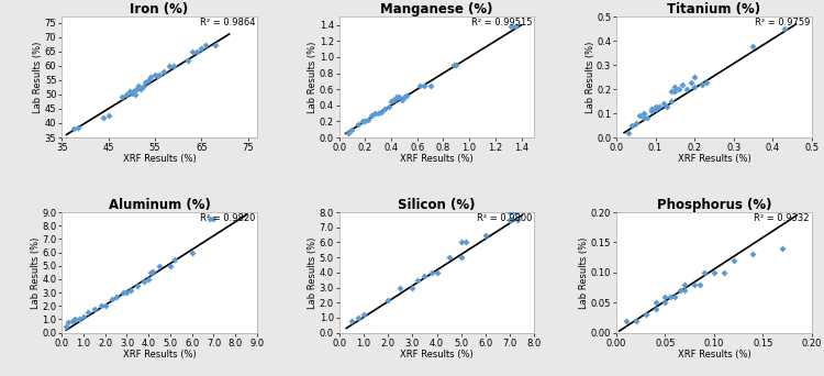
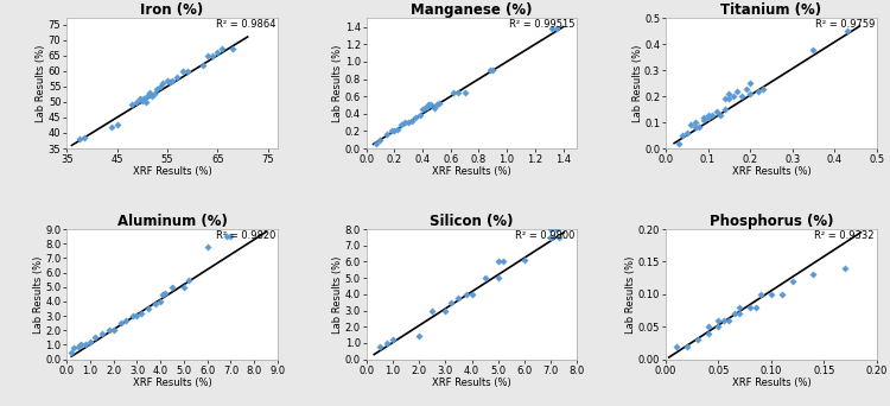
Aluminum (%)/6.0: 6.0 -> 7.8
Silicon (%)/2.0: 2.2 -> 1.4
Silicon (%)/6.0: 6.5 -> 6.1
